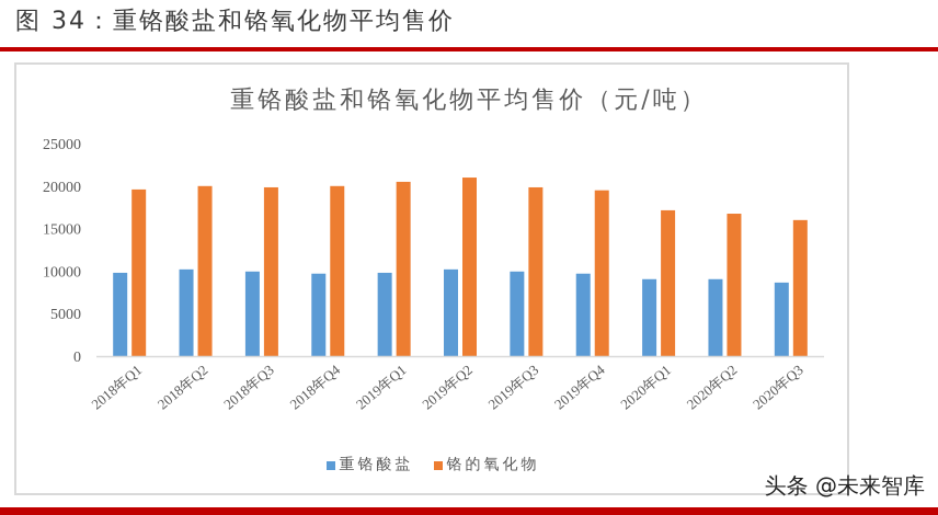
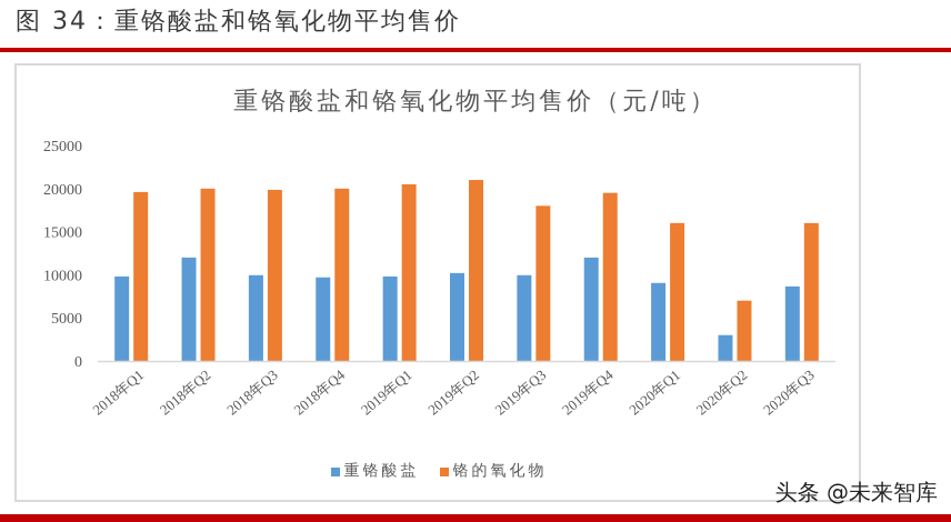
重铬酸盐/2018年Q2: 10000 -> 12000
铬的氧化物/2019年Q3: 20000 -> 18000
重铬酸盐/2019年Q4: 10000 -> 12000
铬的氧化物/2020年Q1: 17000 -> 16000
重铬酸盐/2020年Q2: 9000 -> 3000
铬的氧化物/2020年Q2: 17000 -> 7000
